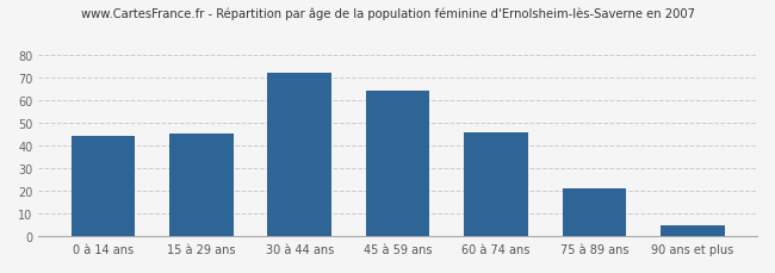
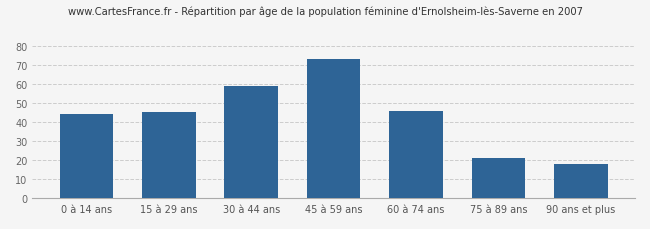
30 à 44 ans: 72 -> 59
45 à 59 ans: 64 -> 73
90 ans et plus: 5 -> 18
